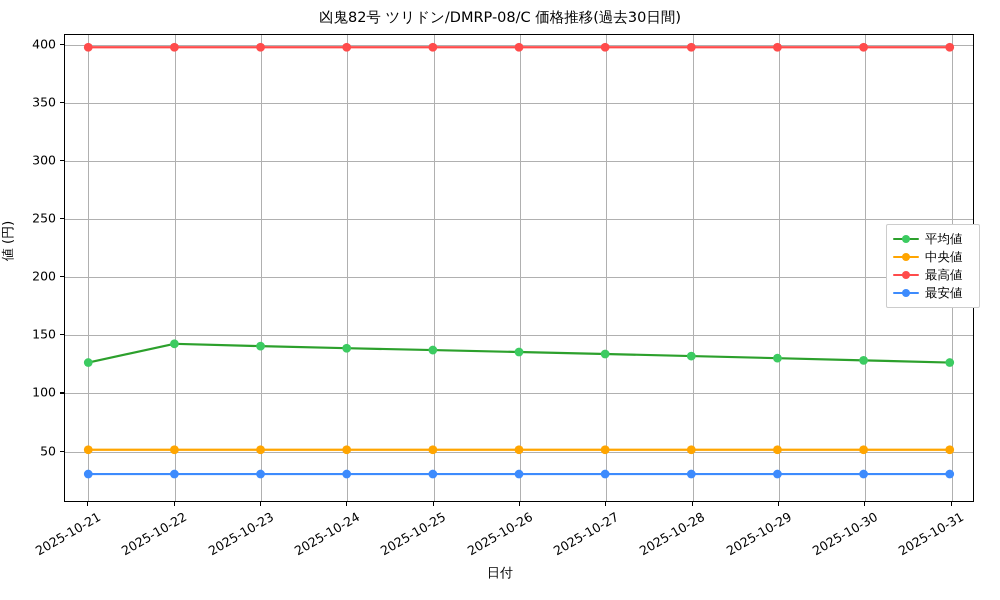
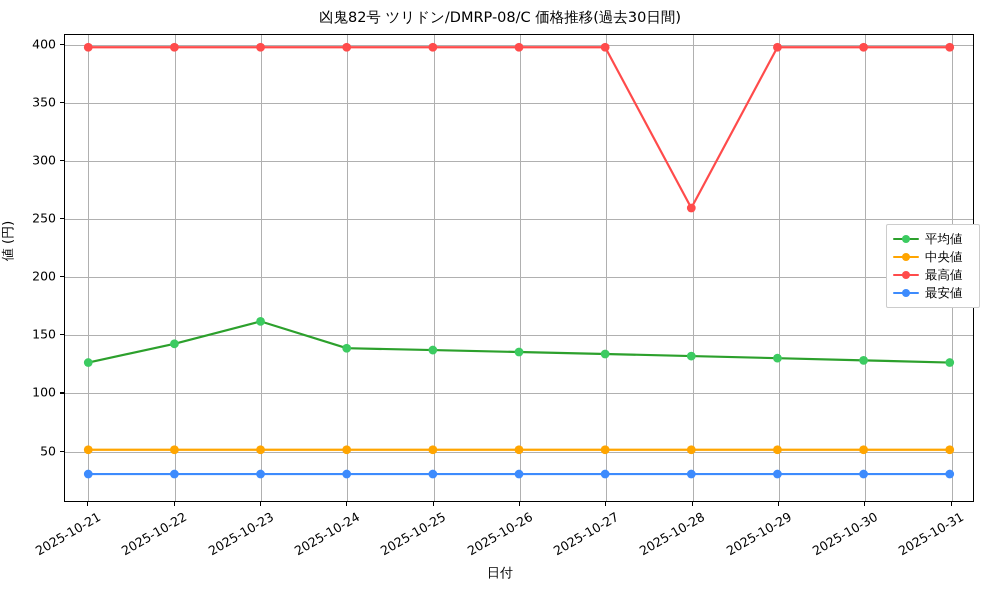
平均値/2025-10-23: 140 -> 161
最高値/2025-10-28: 398 -> 259
